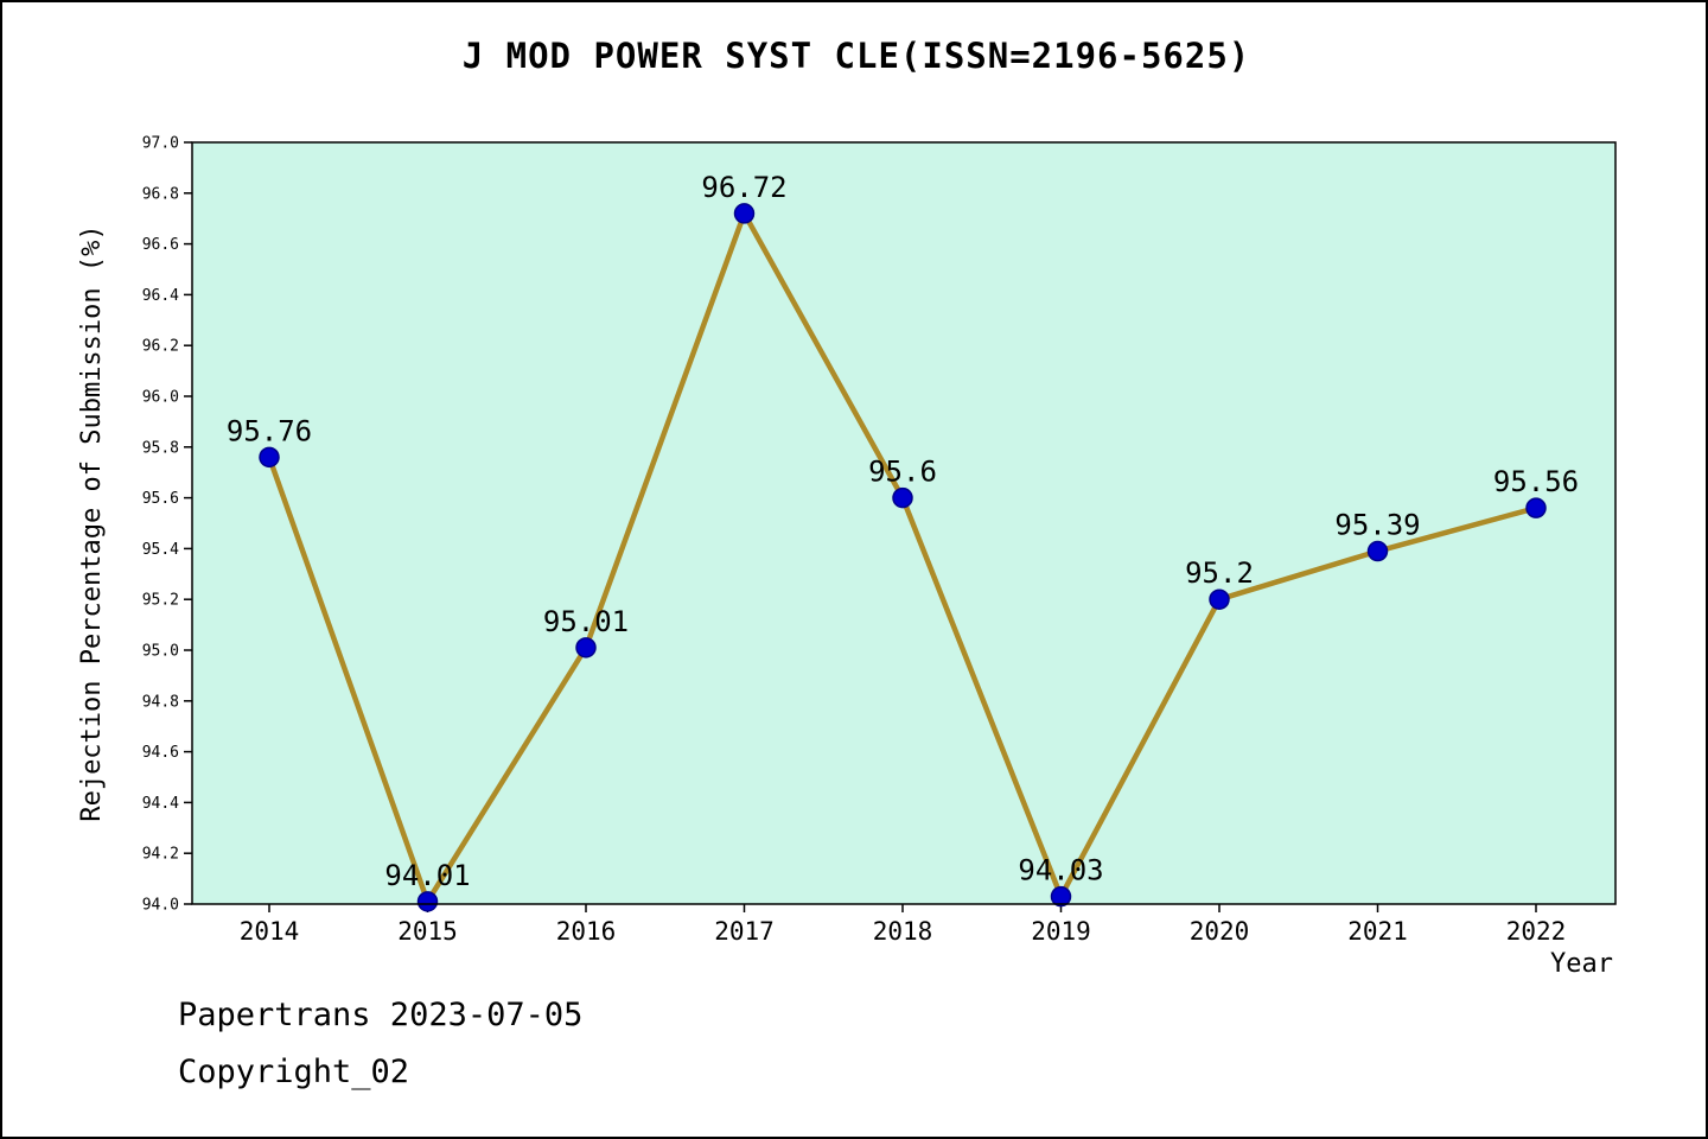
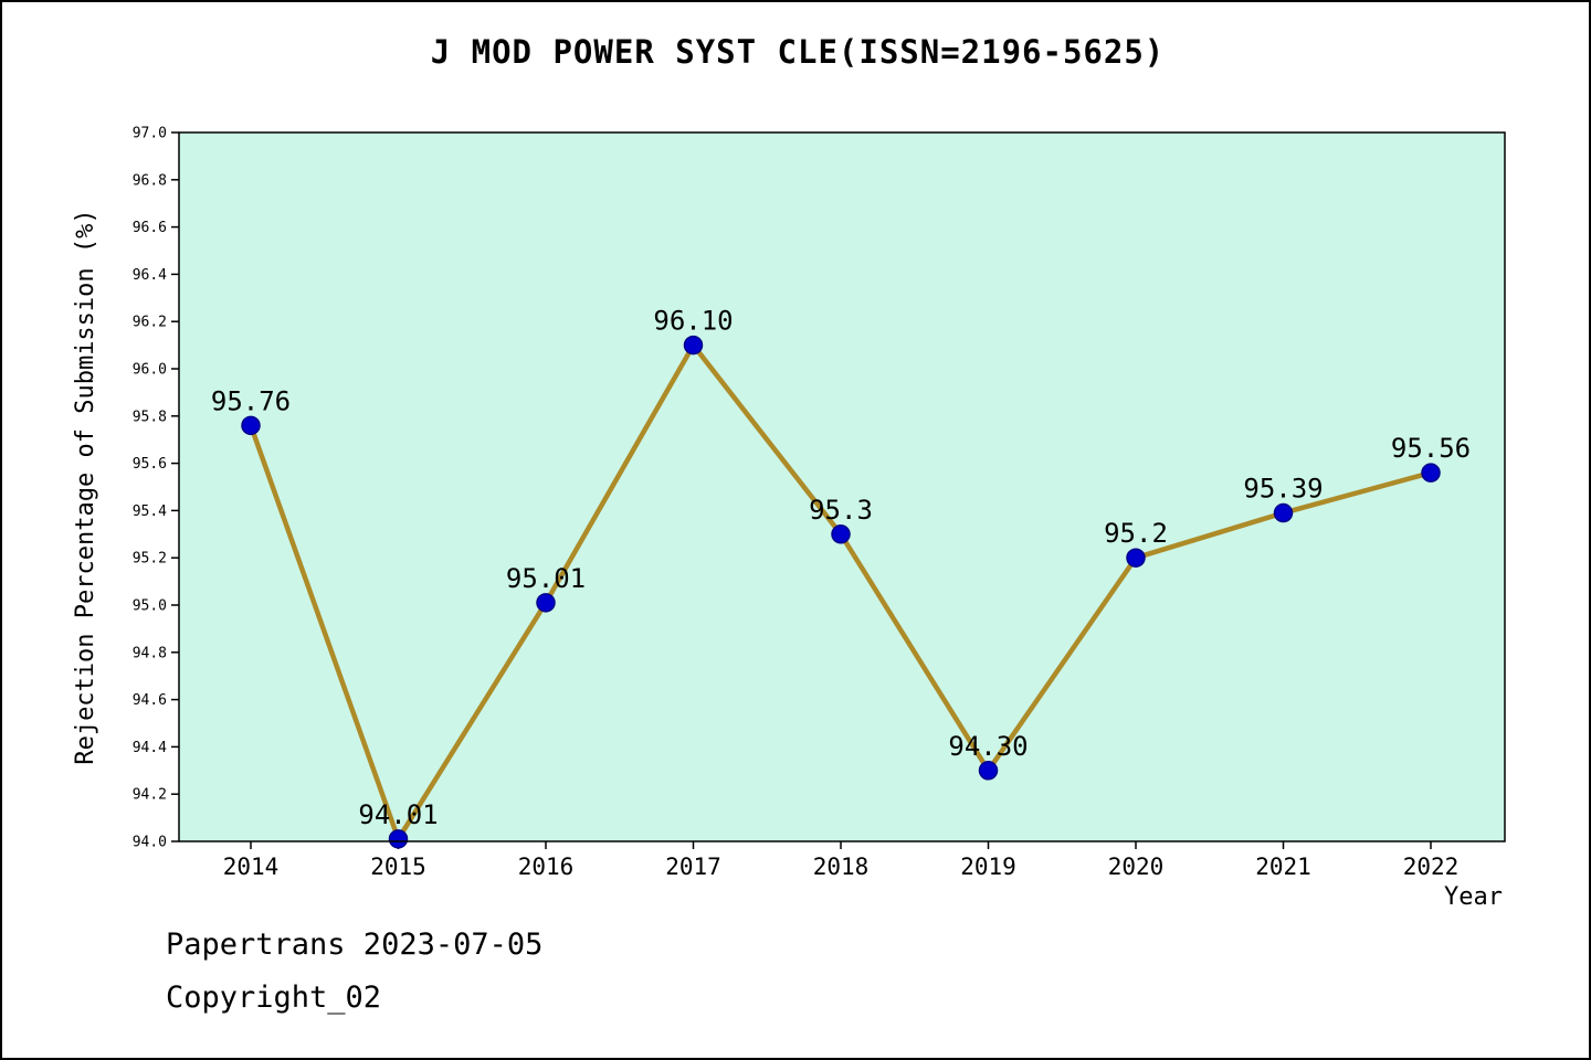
2017: 96.72 -> 96.10
2018: 95.6 -> 95.3
2019: 94.03 -> 94.30
